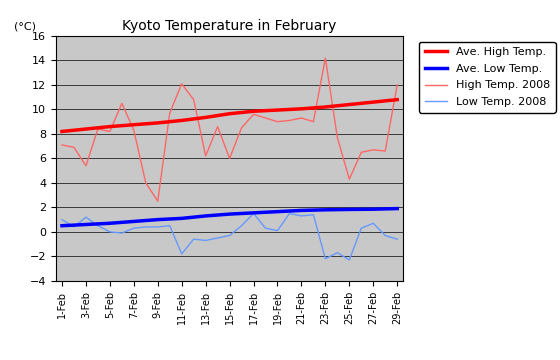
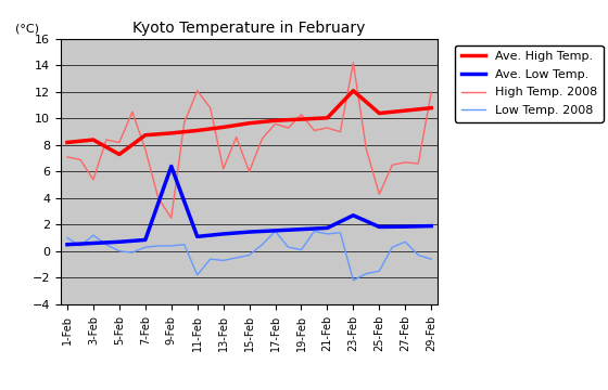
Ave. High Temp./5-Feb: 8.6 -> 7.3
High Temp. 2008/7-Feb: 8.3 -> 7.7
Ave. Low Temp./9-Feb: 1.0 -> 6.4
High Temp. 2008/19-Feb: 9.0 -> 10.3
Ave. High Temp./23-Feb: 10.2 -> 12.1
Ave. Low Temp./23-Feb: 1.8 -> 2.7
Low Temp. 2008/25-Feb: -2.3 -> -1.5
